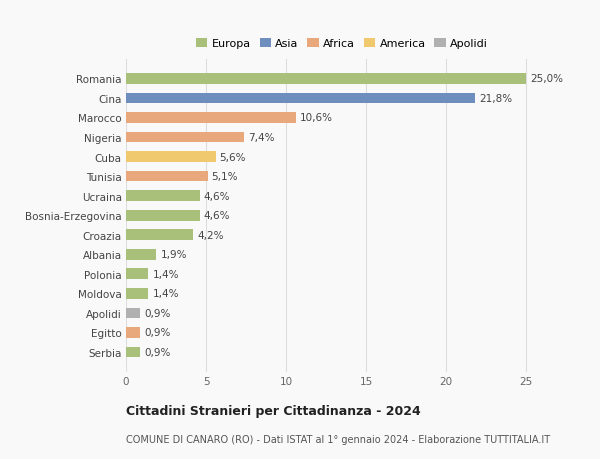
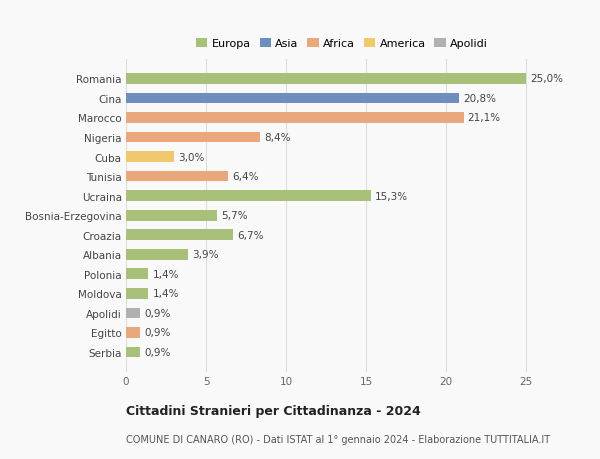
Cina: 21,8% -> 20,8%
Marocco: 10,6% -> 21,1%
Nigeria: 7,4% -> 8,4%
Cuba: 5,6% -> 3,0%
Tunisia: 5,1% -> 6,4%
Ucraina: 4,6% -> 15,3%
Bosnia-Erzegovina: 4,6% -> 5,7%
Croazia: 4,2% -> 6,7%
Albania: 1,9% -> 3,9%
